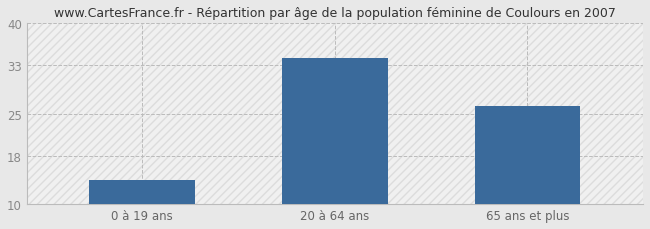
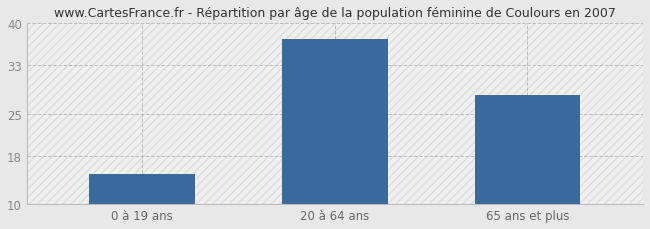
0 à 19 ans: 14.0 -> 15.0
20 à 64 ans: 34.2 -> 37.4
65 ans et plus: 26.3 -> 28.0
